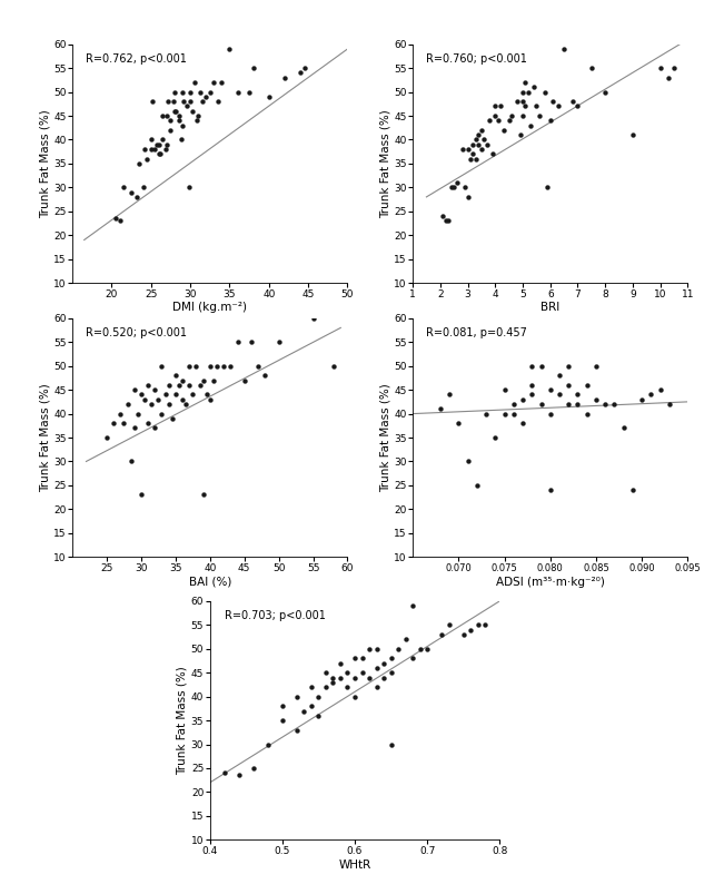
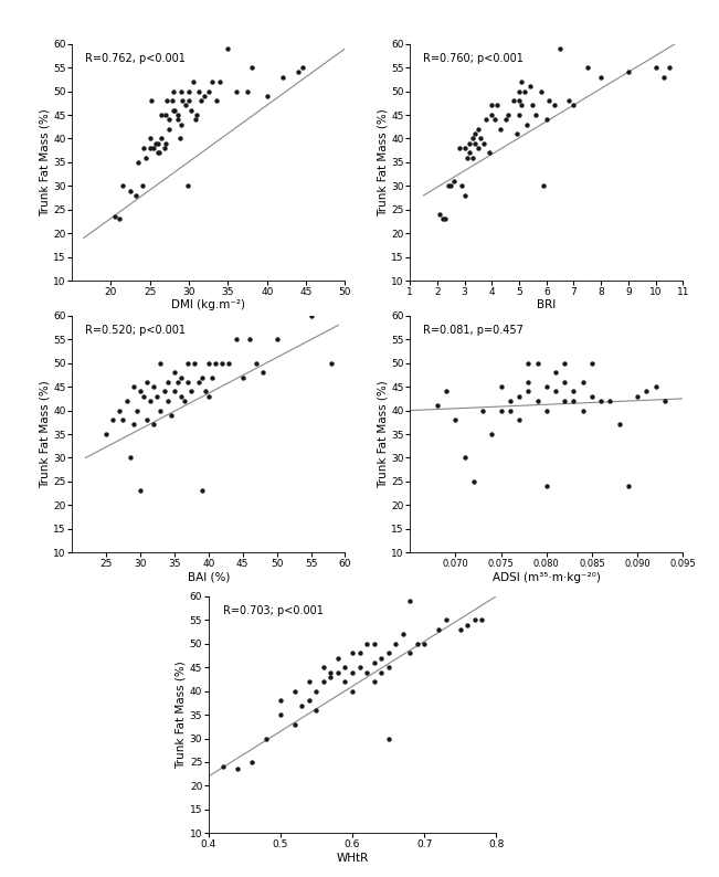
8: 50 -> 53
9: 41 -> 54
